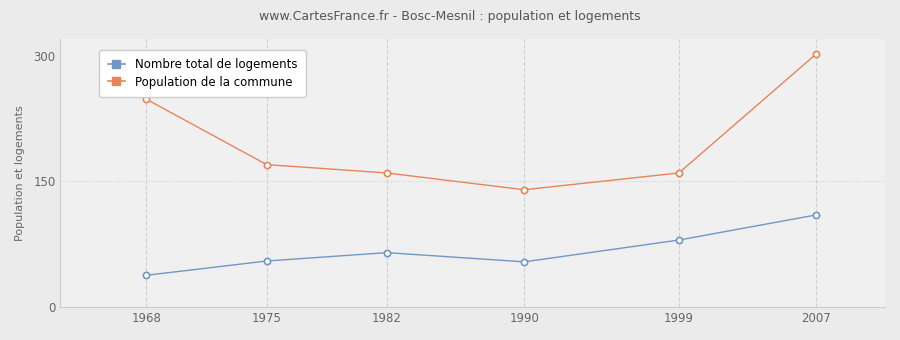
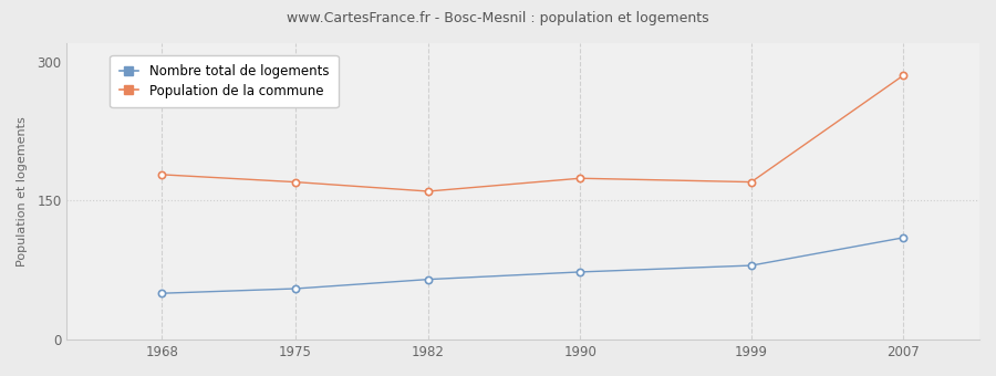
Nombre total de logements/1968: 38 -> 50
Population de la commune/1968: 248 -> 178
Nombre total de logements/1990: 54 -> 73
Population de la commune/1990: 140 -> 174
Population de la commune/1999: 160 -> 170
Population de la commune/2007: 302 -> 285
